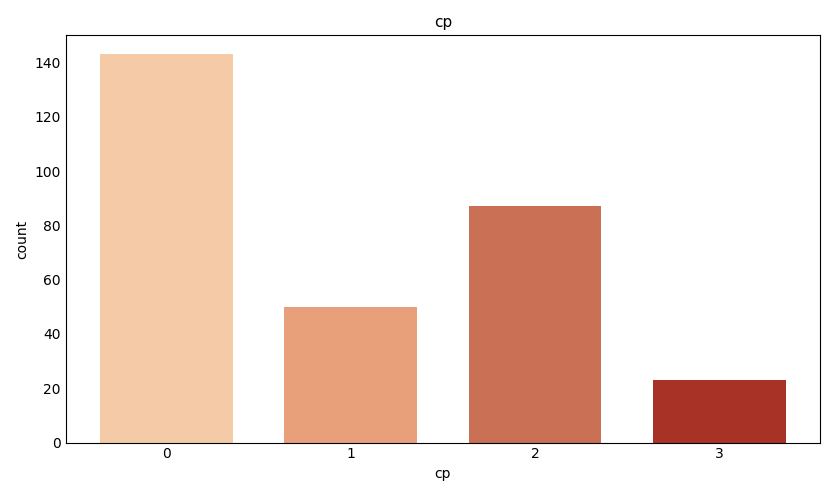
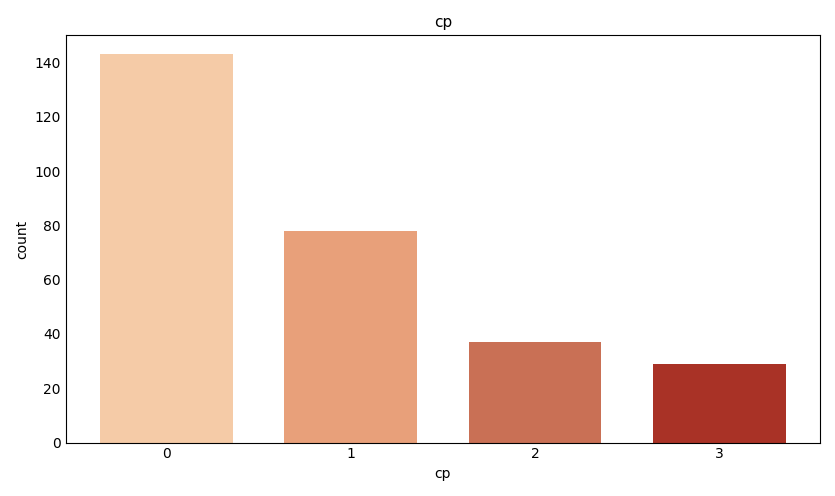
1: 50 -> 78
2: 87 -> 37
3: 23 -> 29
